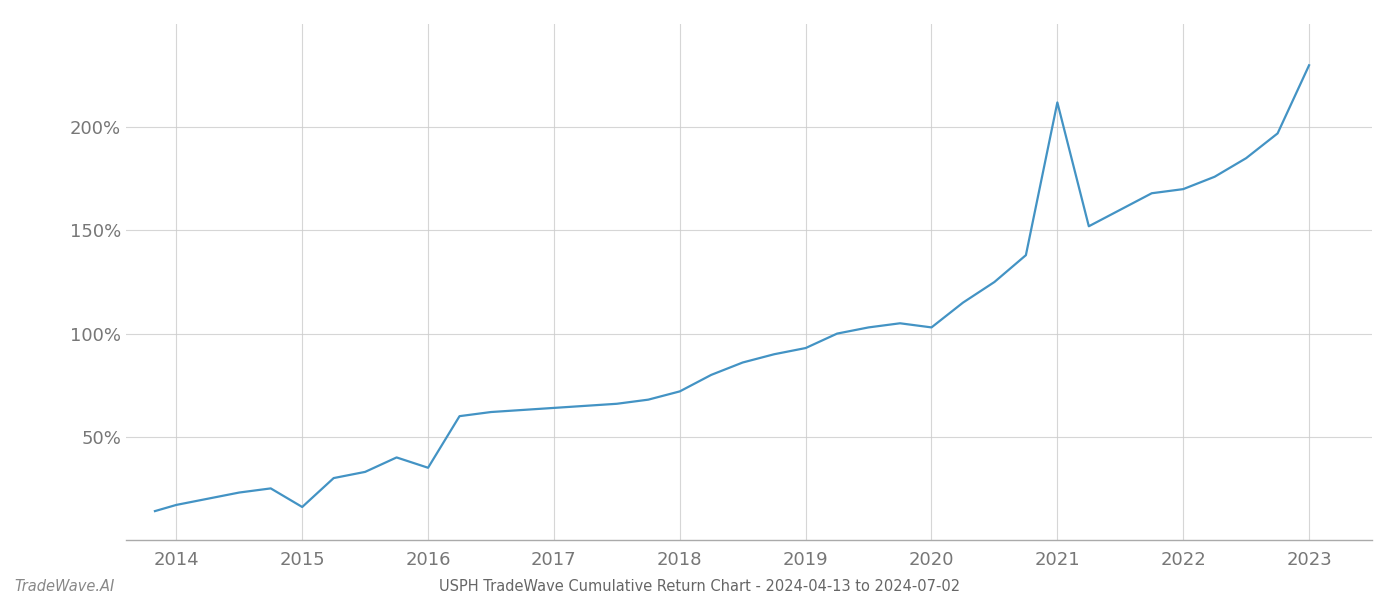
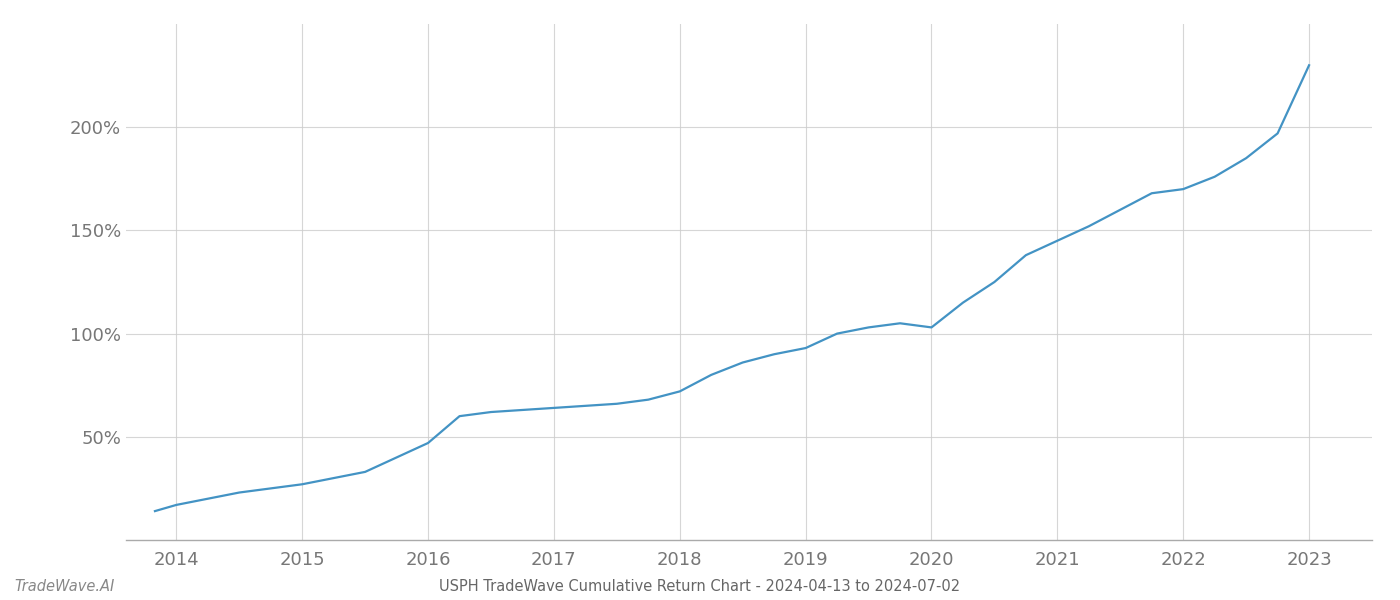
2015: 16% -> 27%
2016: 35% -> 47%
2021: 212% -> 145%
